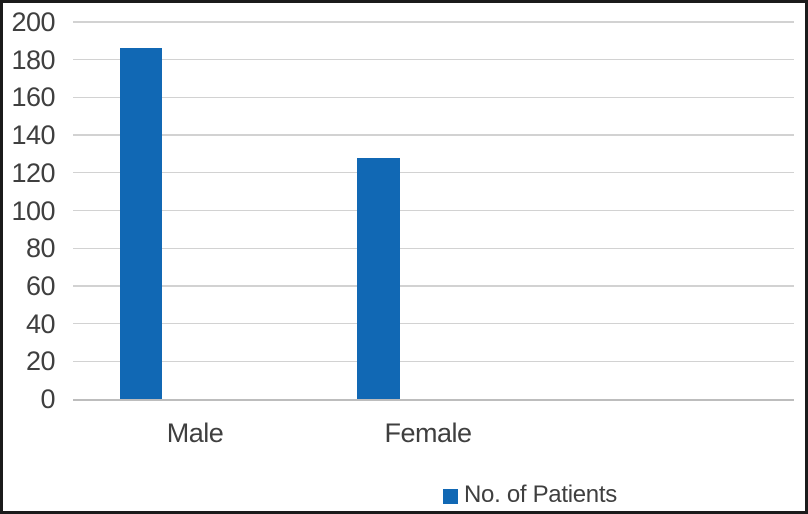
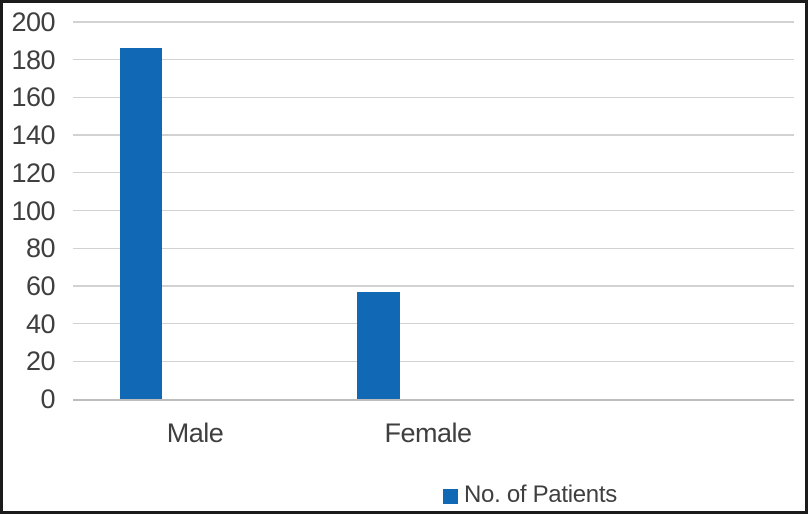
Female: 128 -> 57
